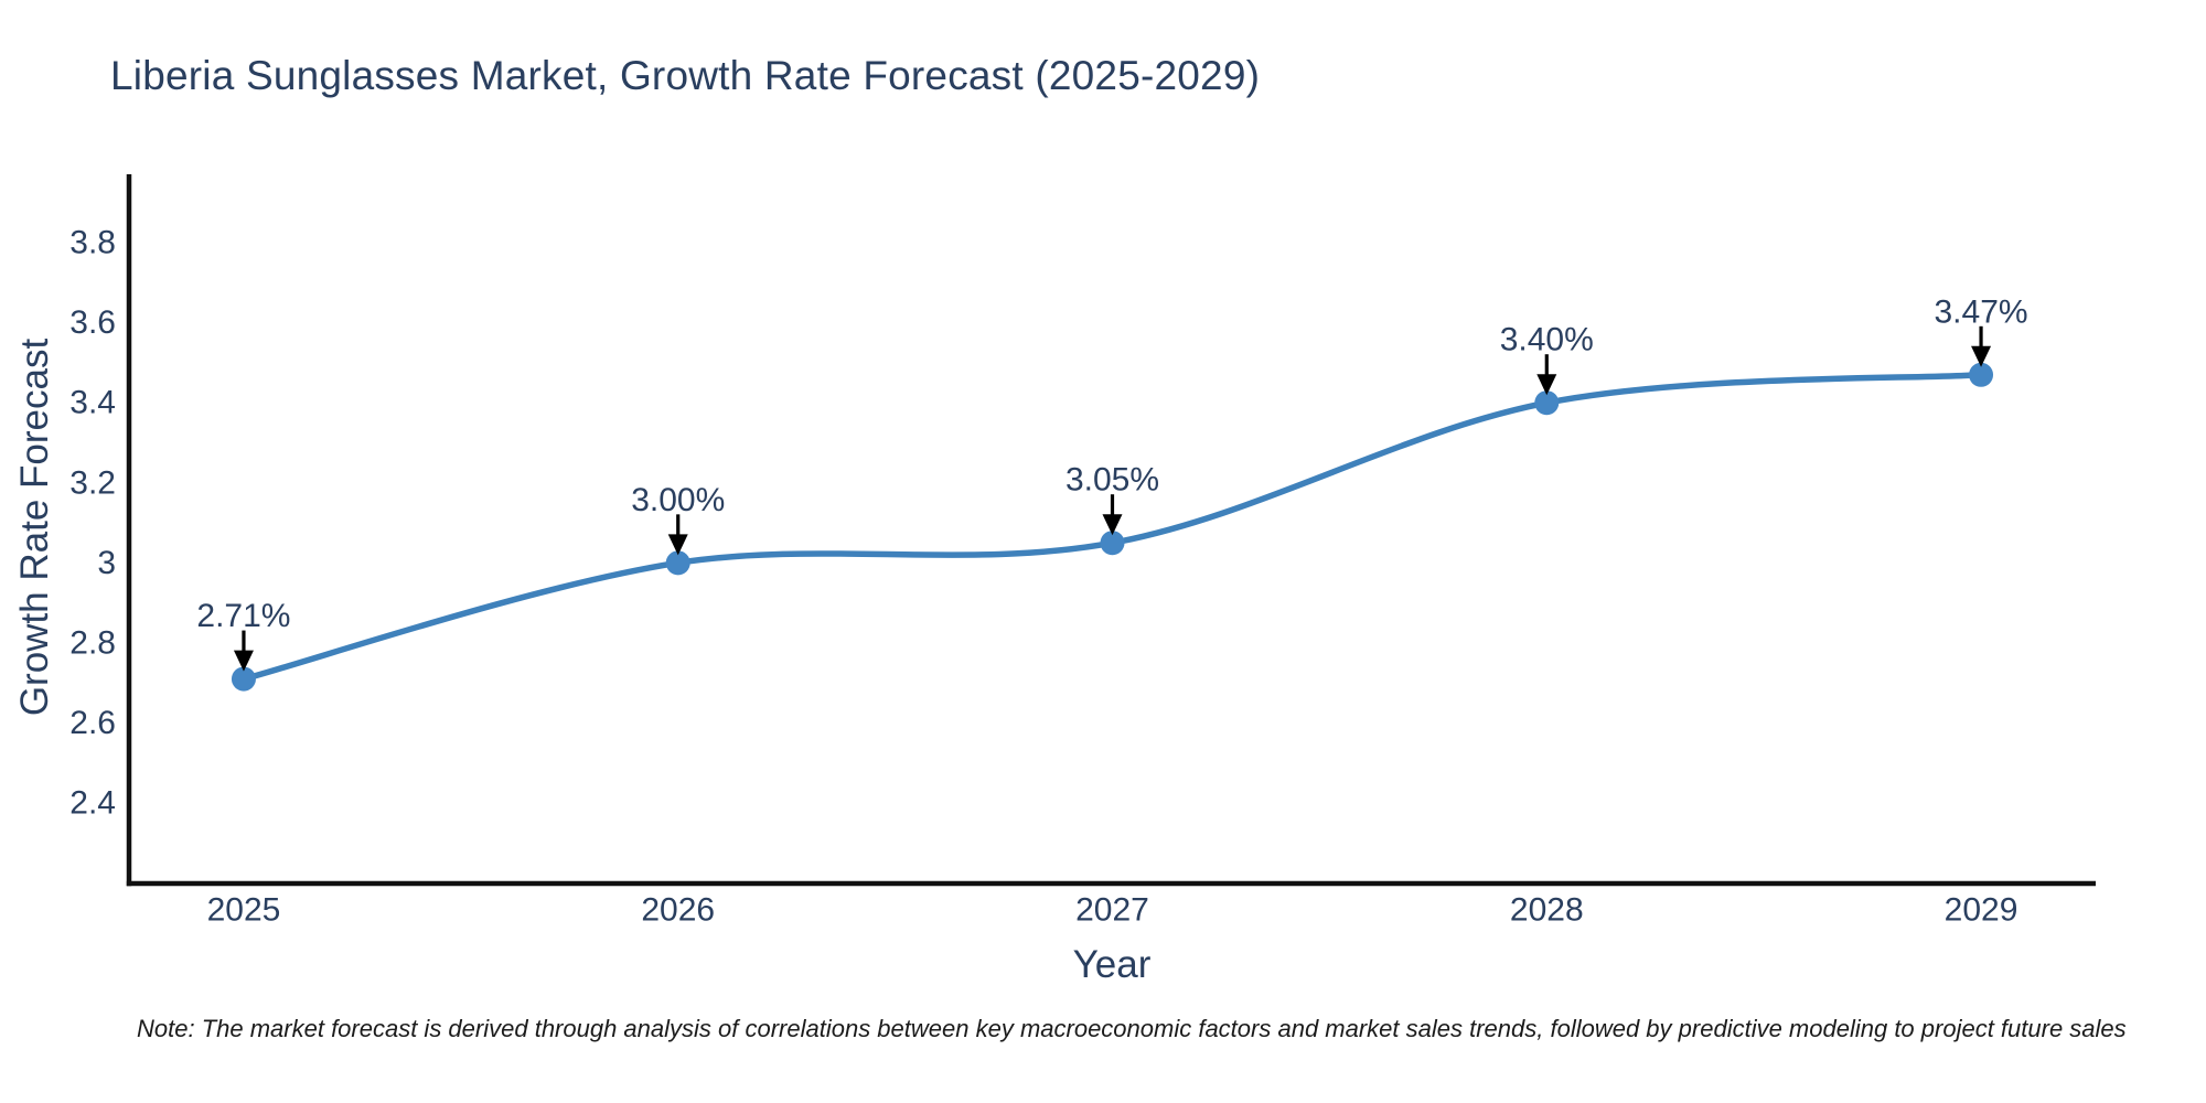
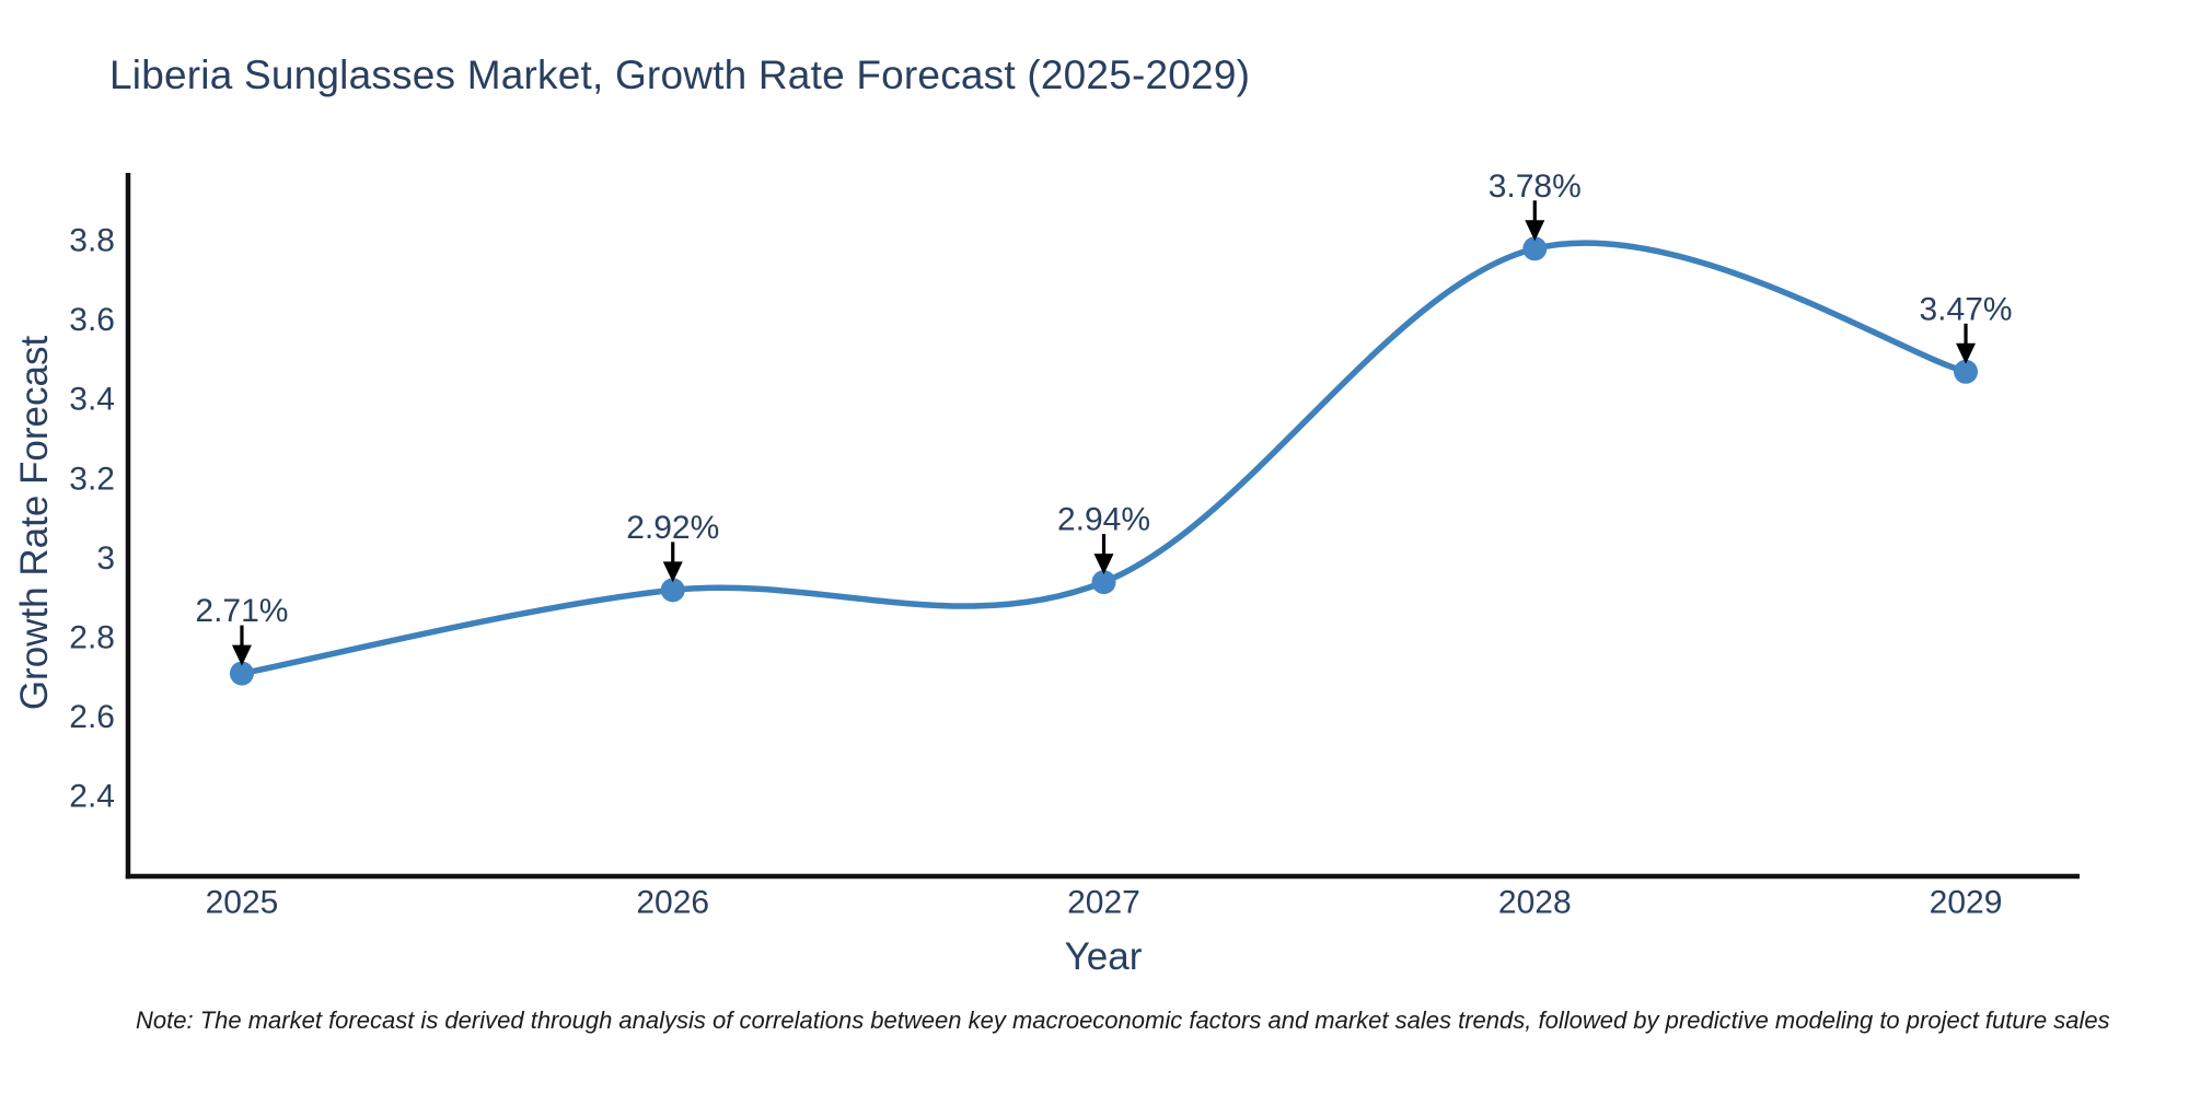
2026: 3.00% -> 2.92%
2027: 3.05% -> 2.94%
2028: 3.40% -> 3.78%
